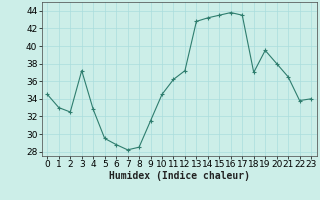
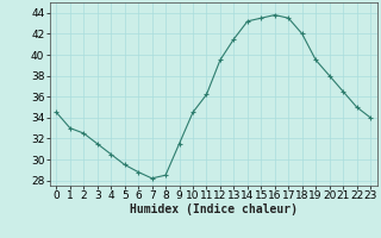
3: 37.2 -> 31.5
4: 32.8 -> 30.5
12: 37.2 -> 39.5
13: 42.8 -> 41.5
18: 37.0 -> 42.0
22: 33.8 -> 35.0
